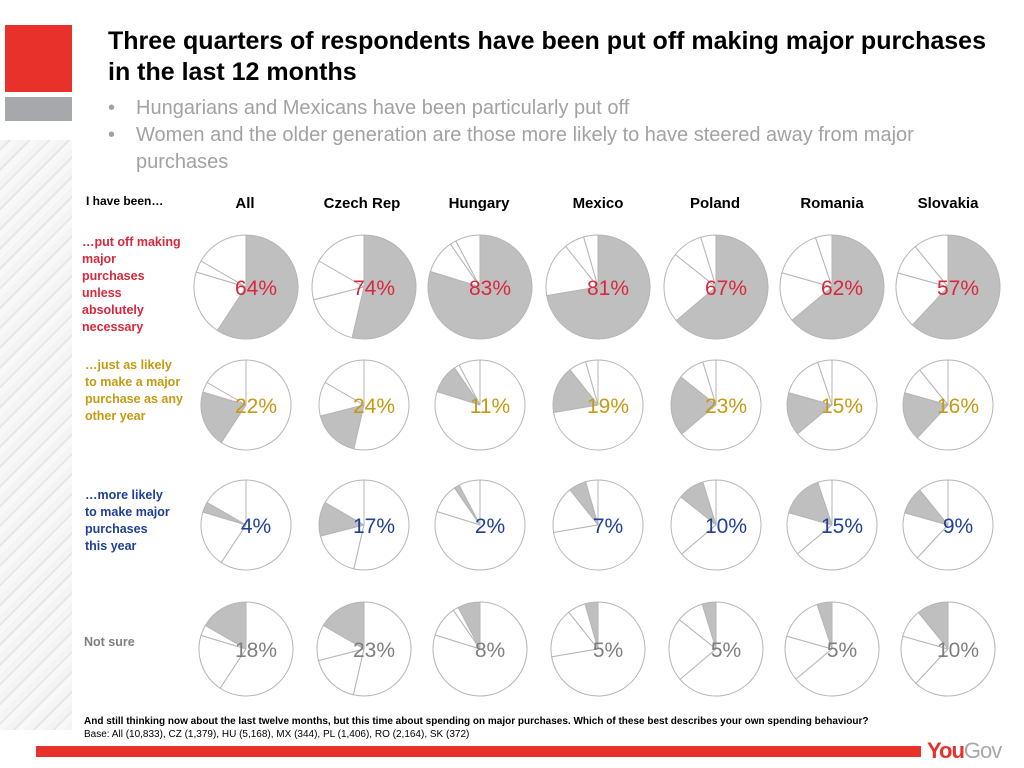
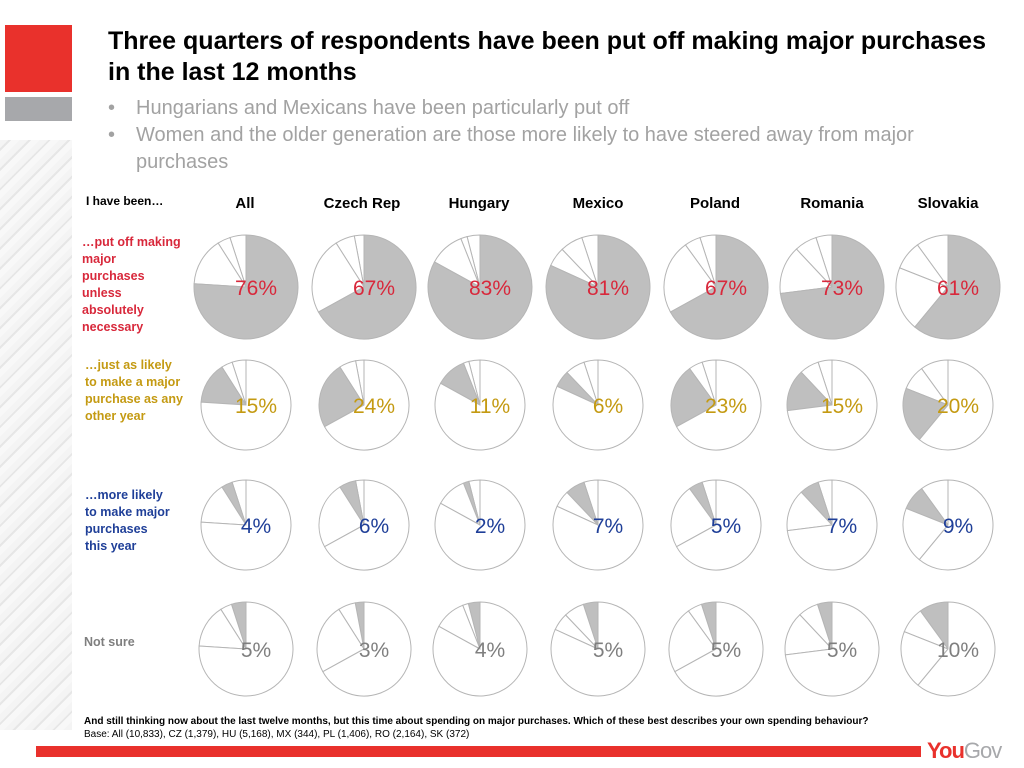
…put off making major purchases unless absolutely necessary/All: 64% -> 76%
…just as likely to make a major purchase as any other year/All: 22% -> 15%
Not sure/All: 18% -> 5%
…put off making major purchases unless absolutely necessary/Czech Rep: 74% -> 67%
…more likely to make major purchases this year/Czech Rep: 17% -> 6%
Not sure/Czech Rep: 23% -> 3%
Not sure/Hungary: 8% -> 4%
…just as likely to make a major purchase as any other year/Mexico: 19% -> 6%
…more likely to make major purchases this year/Poland: 10% -> 5%
…put off making major purchases unless absolutely necessary/Romania: 62% -> 73%
…more likely to make major purchases this year/Romania: 15% -> 7%
…put off making major purchases unless absolutely necessary/Slovakia: 57% -> 61%
…just as likely to make a major purchase as any other year/Slovakia: 16% -> 20%
